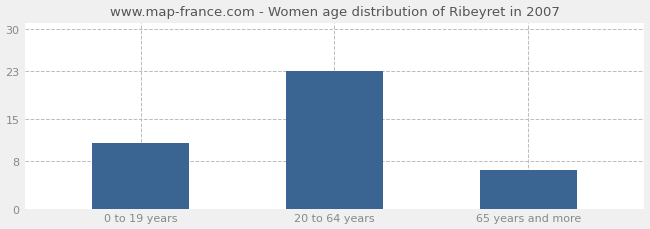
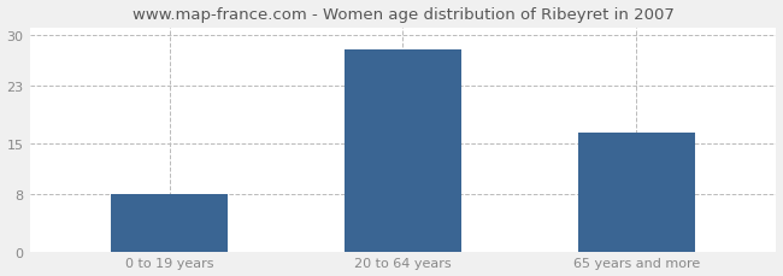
0 to 19 years: 11.0 -> 8.0
20 to 64 years: 23.0 -> 28.0
65 years and more: 6.4 -> 16.5
